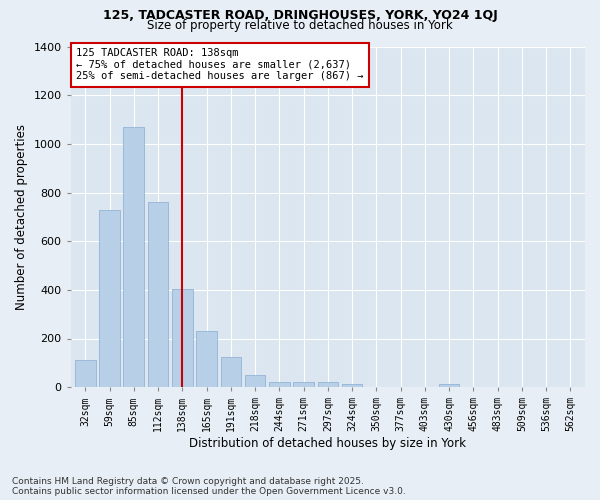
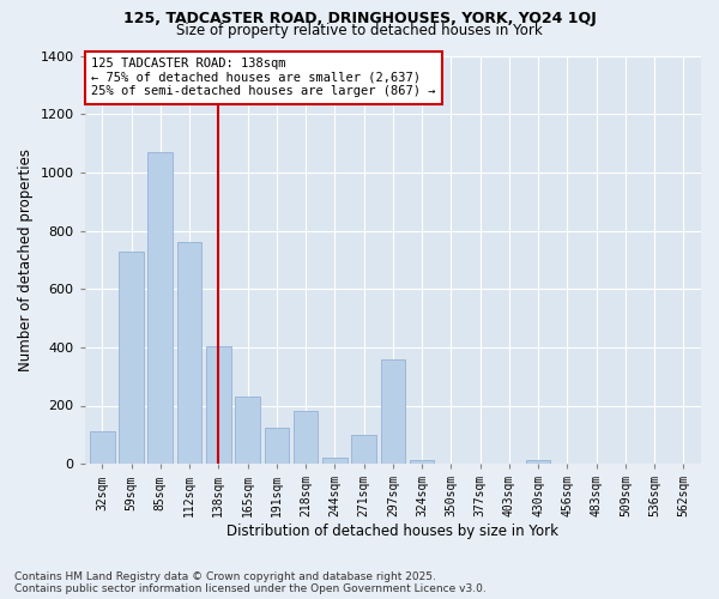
218sqm: 50 -> 180
271sqm: 20 -> 100
297sqm: 20 -> 360
